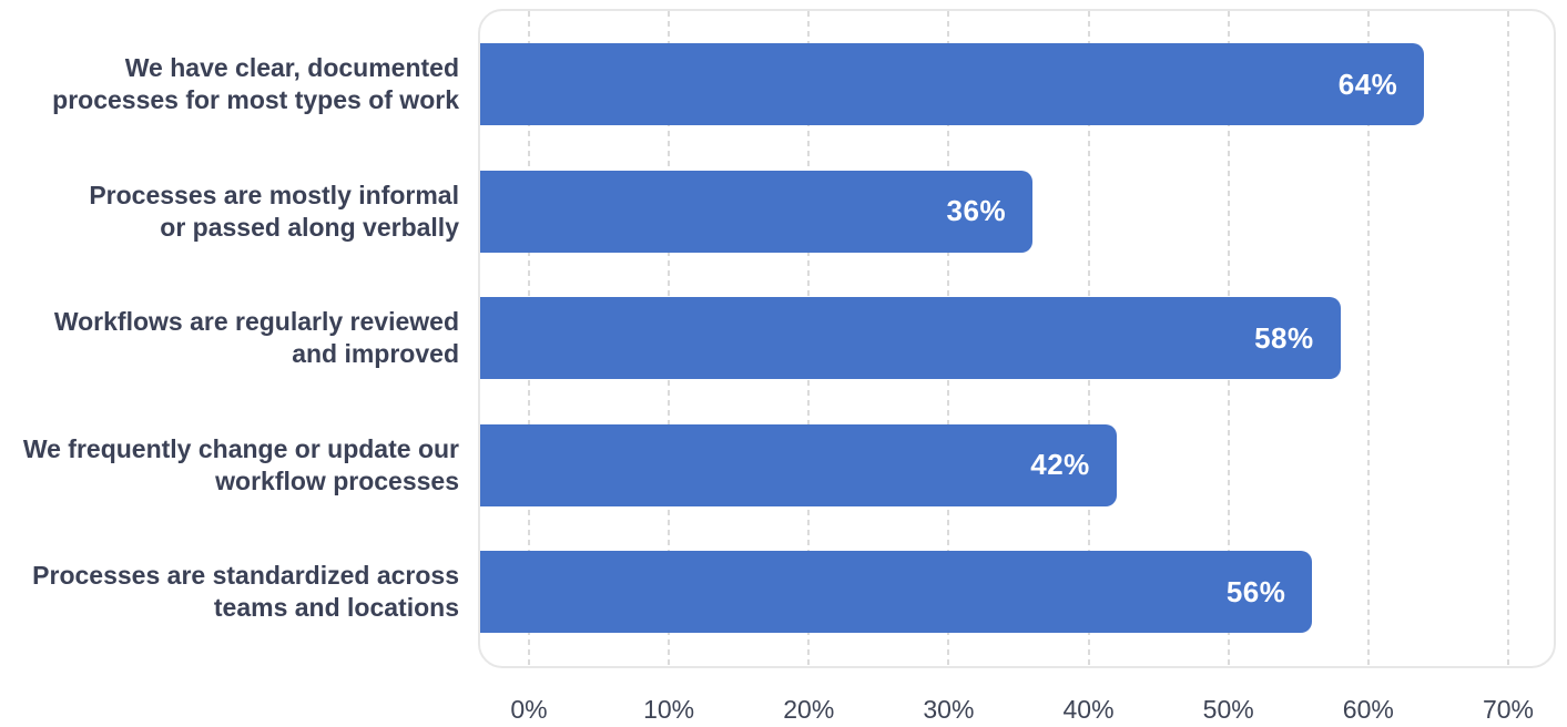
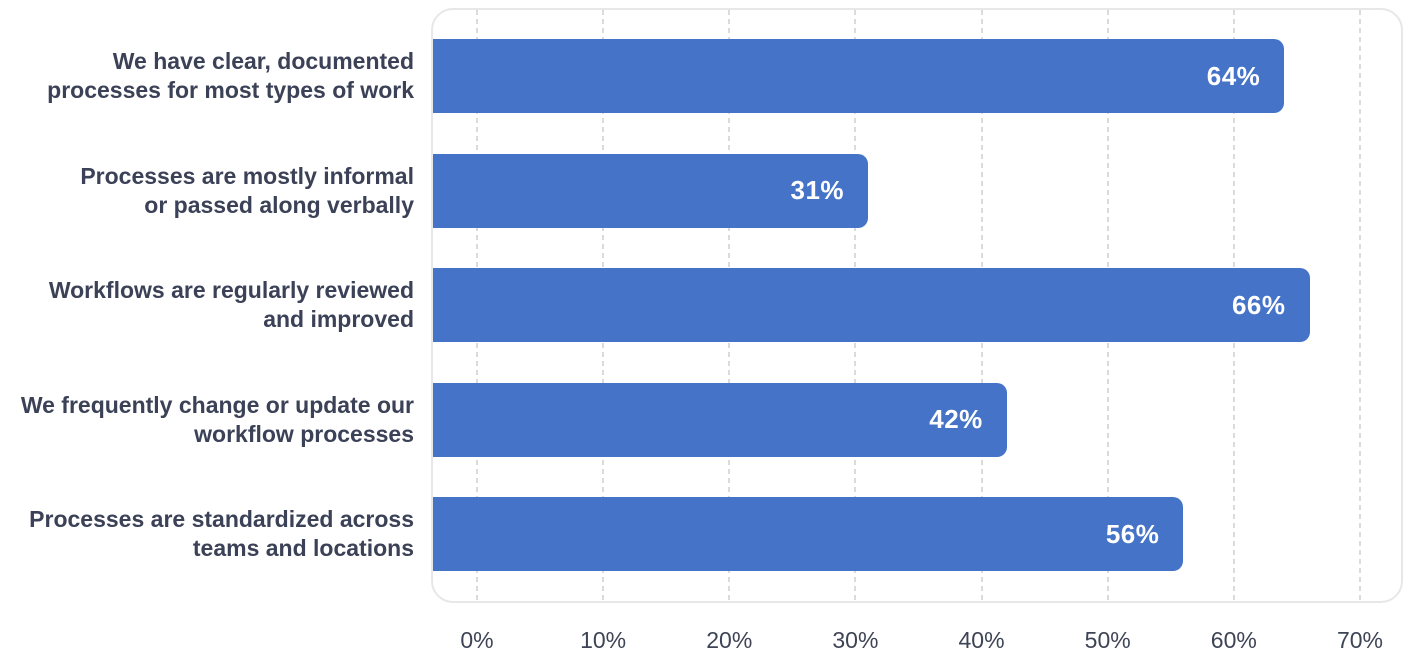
Processes are mostly informal or passed along verbally: 36% -> 31%
Workflows are regularly reviewed and improved: 58% -> 66%
